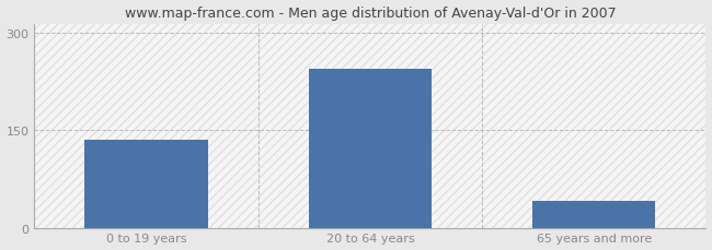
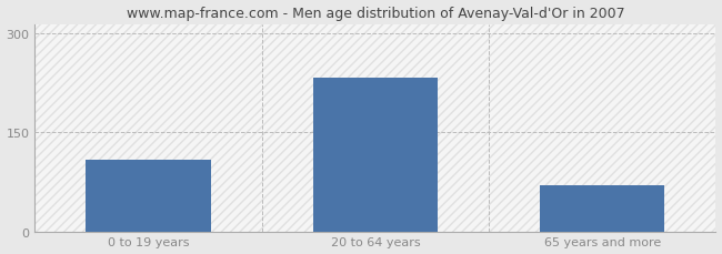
0 to 19 years: 135 -> 108
20 to 64 years: 245 -> 234
65 years and more: 42 -> 70
